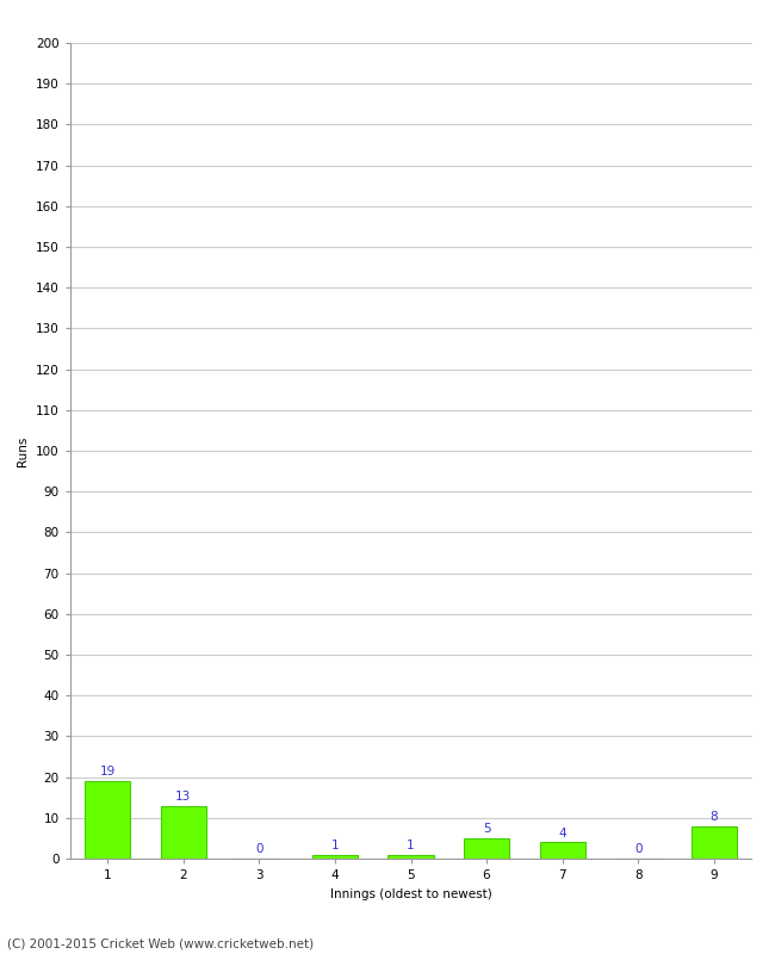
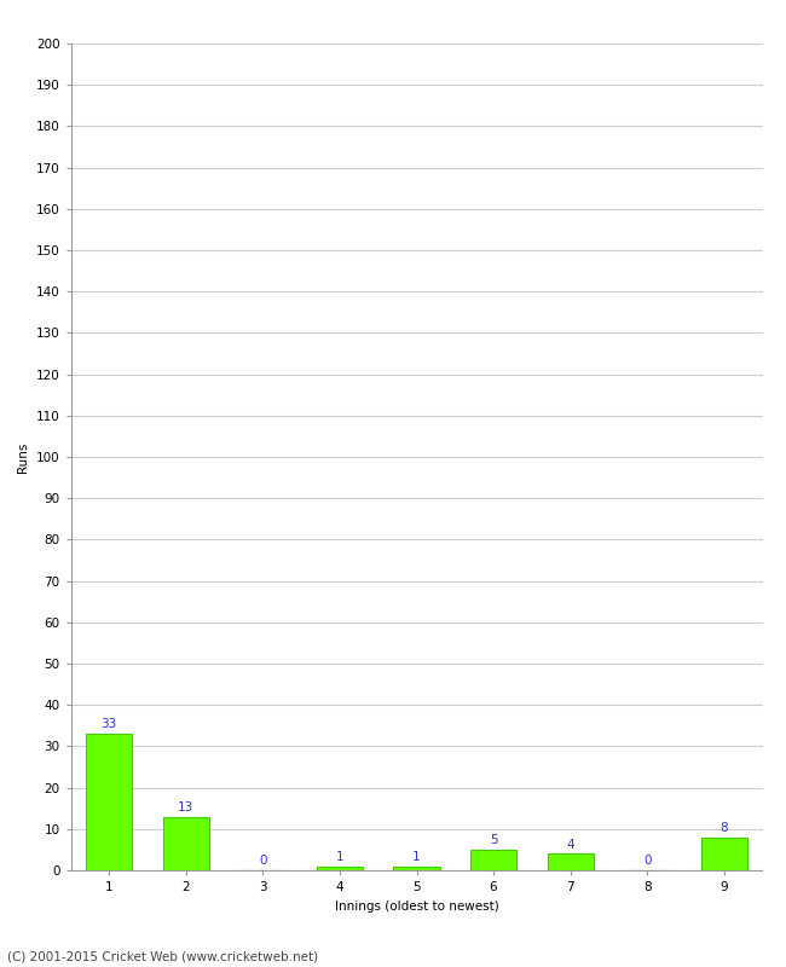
1: 19 -> 33
